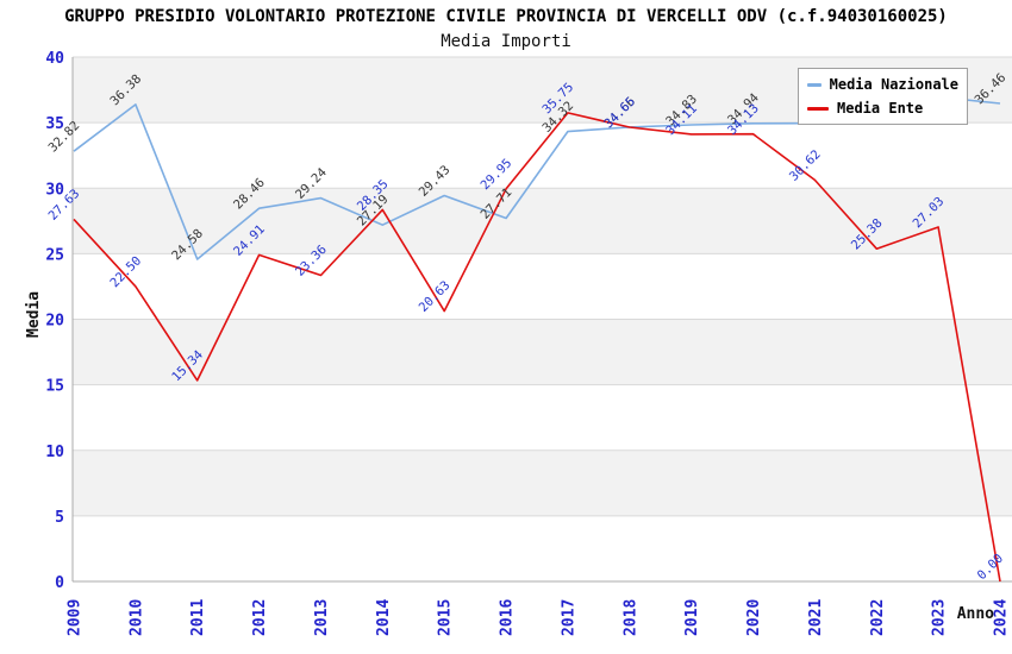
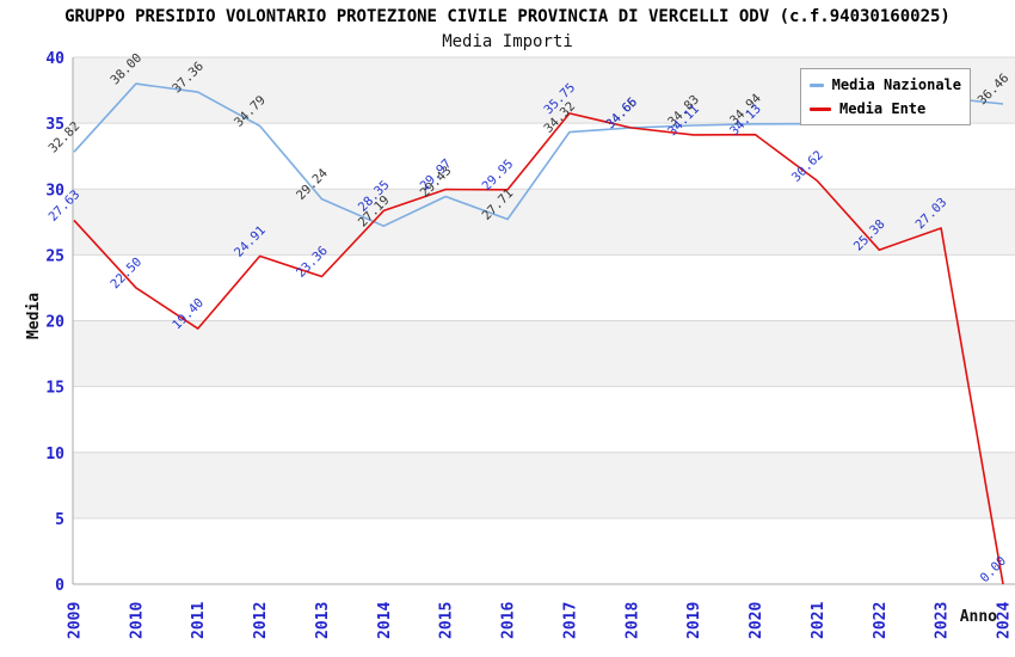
Media Nazionale/2010: 36.38 -> 38.00
Media Nazionale/2011: 24.58 -> 37.36
Media Ente/2011: 15.34 -> 19.40
Media Nazionale/2012: 28.46 -> 34.79
Media Ente/2015: 20.63 -> 29.97
